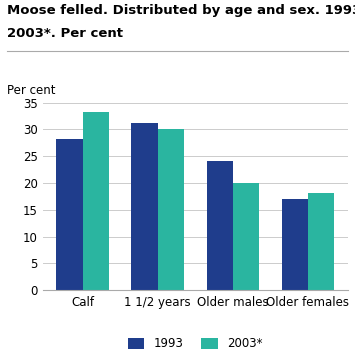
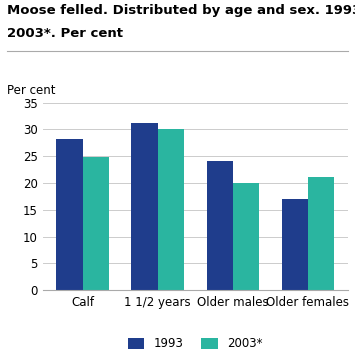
2003*/Calf: 33.2 -> 24.8
2003*/Older females: 18.2 -> 21.2
